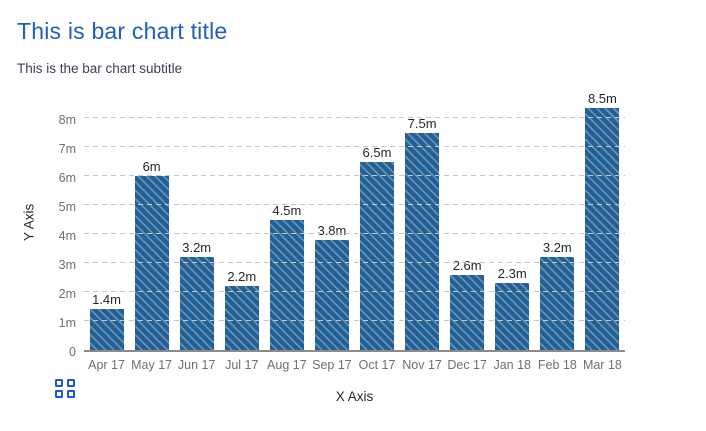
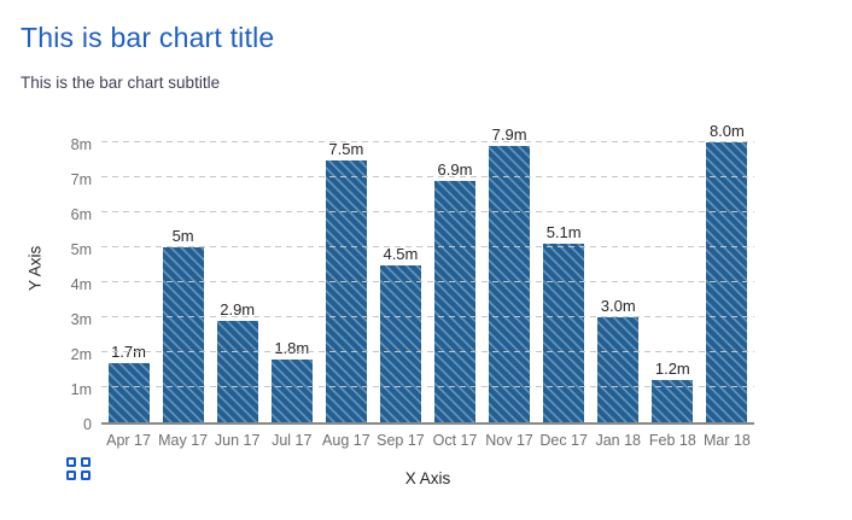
Apr 17: 1.4m -> 1.7m
May 17: 6m -> 5m
Jun 17: 3.2m -> 2.9m
Jul 17: 2.2m -> 1.8m
Aug 17: 4.5m -> 7.5m
Sep 17: 3.8m -> 4.5m
Oct 17: 6.5m -> 6.9m
Nov 17: 7.5m -> 7.9m
Dec 17: 2.6m -> 5.1m
Jan 18: 2.3m -> 3.0m
Feb 18: 3.2m -> 1.2m
Mar 18: 8.5m -> 8.0m
